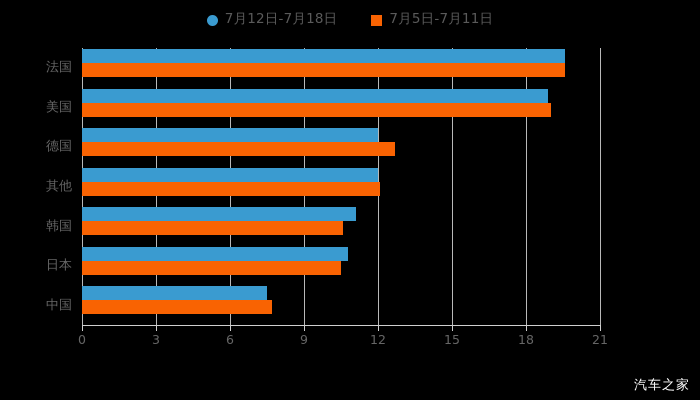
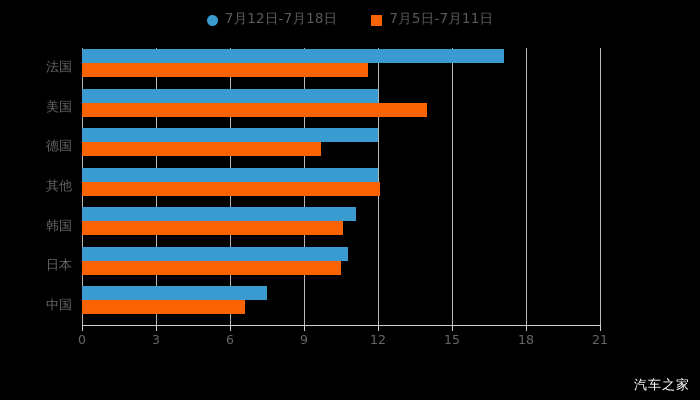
7月12日-7月18日/法国: 19.6 -> 17.1
7月5日-7月11日/法国: 19.6 -> 11.6
7月12日-7月18日/美国: 18.9 -> 12.0
7月5日-7月11日/美国: 19.0 -> 14.0
7月5日-7月11日/德国: 12.7 -> 9.7
7月5日-7月11日/中国: 7.7 -> 6.6
